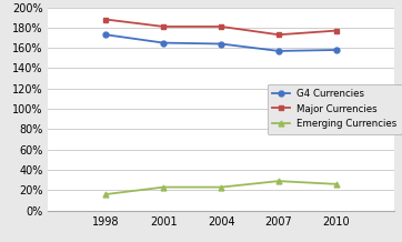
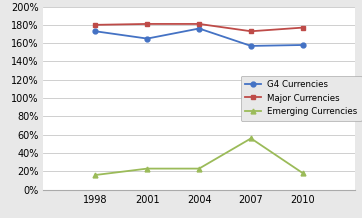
Major Currencies/1998: 188% -> 180%
G4 Currencies/2004: 164% -> 176%
Emerging Currencies/2007: 29% -> 56%
Emerging Currencies/2010: 26% -> 18%
